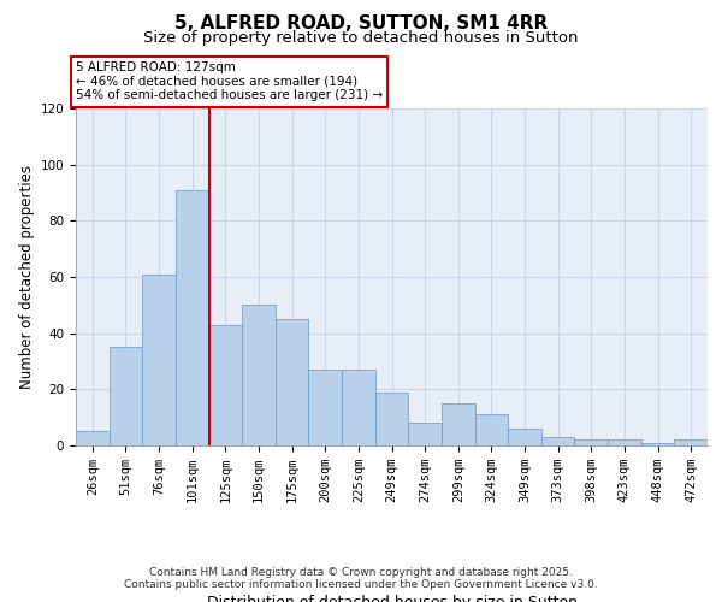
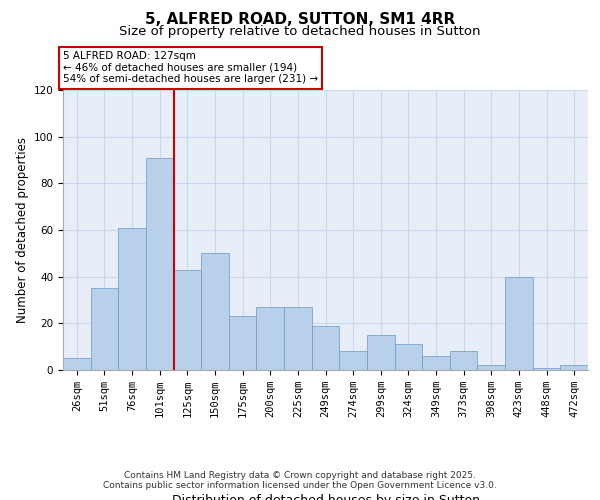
175sqm: 45 -> 23
373sqm: 3 -> 8
423sqm: 2 -> 40
